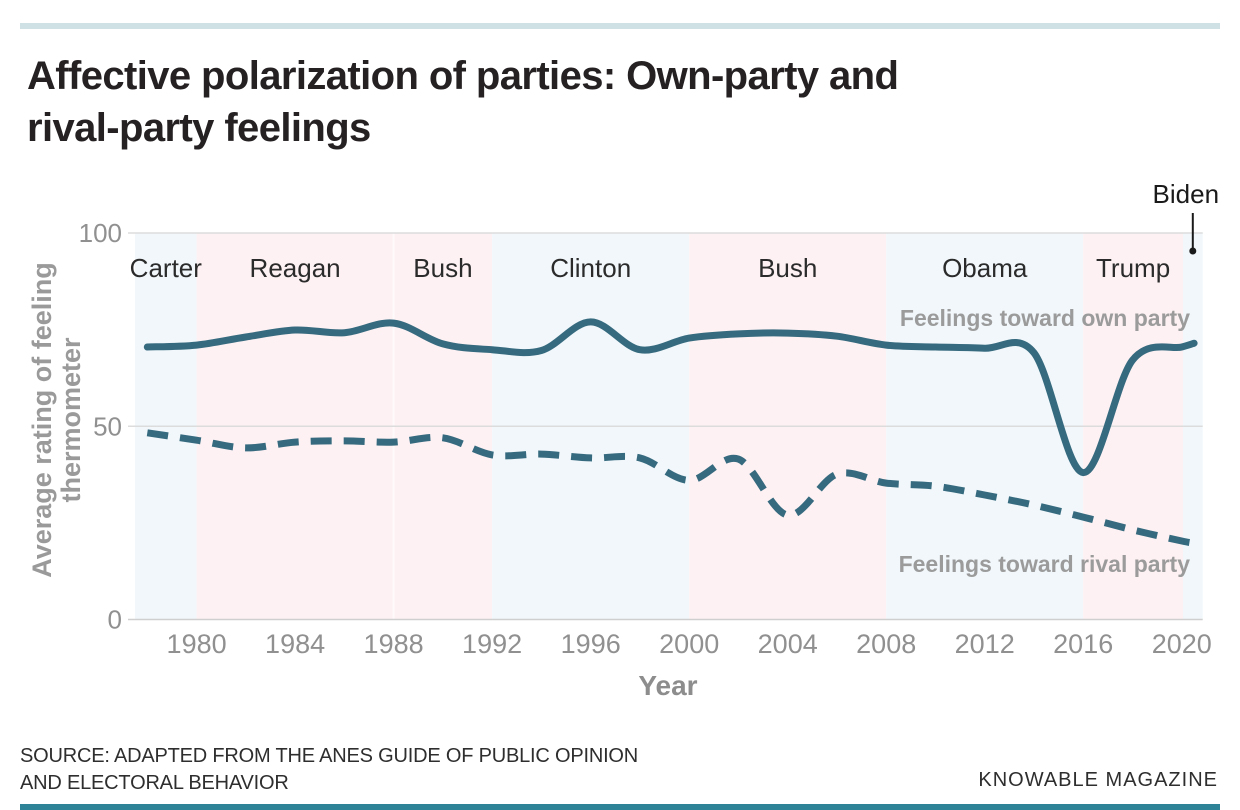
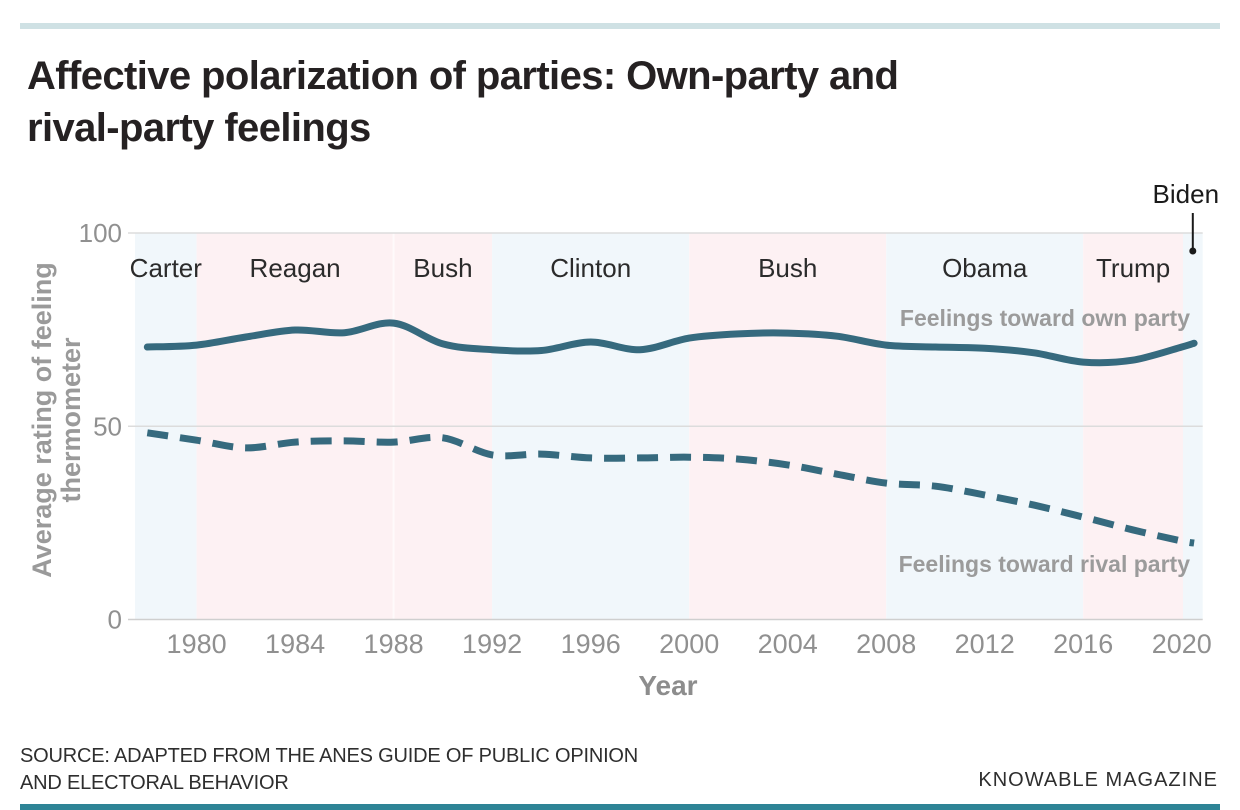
Feelings toward own party/1996: 77 -> 72
Feelings toward rival party/2000: 36 -> 42
Feelings toward rival party/2004: 27 -> 40
Feelings toward own party/2016: 38 -> 67
